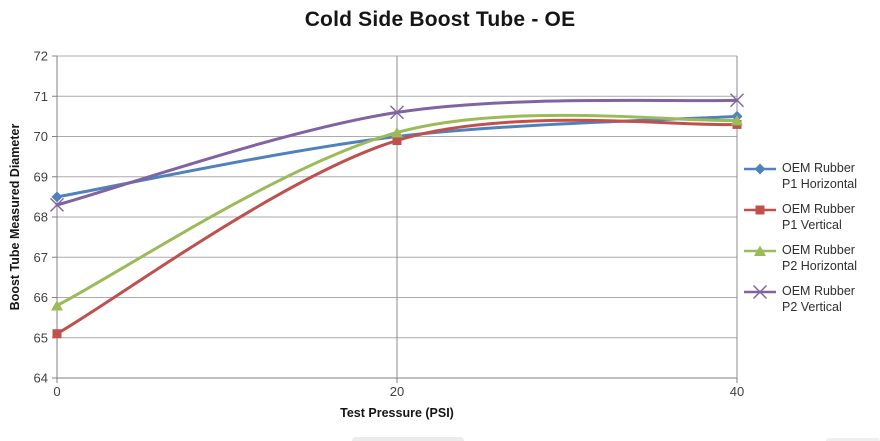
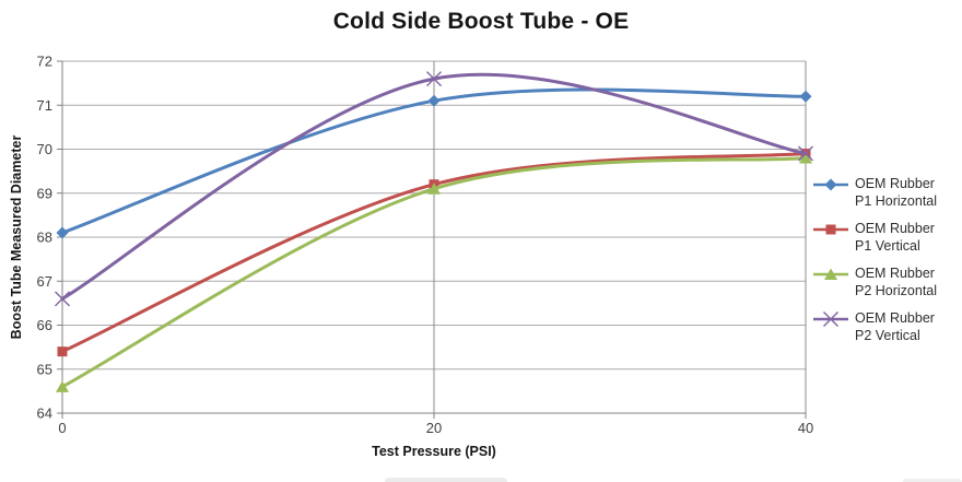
OEM Rubber P1 Horizontal/0: 68.5 -> 68.1
OEM Rubber P1 Vertical/0: 65.1 -> 65.4
OEM Rubber P2 Horizontal/0: 65.8 -> 64.6
OEM Rubber P2 Vertical/0: 68.3 -> 66.6
OEM Rubber P1 Horizontal/20: 70.0 -> 71.1
OEM Rubber P1 Vertical/20: 69.9 -> 69.2
OEM Rubber P2 Horizontal/20: 70.1 -> 69.1
OEM Rubber P2 Vertical/20: 70.6 -> 71.6
OEM Rubber P1 Horizontal/40: 70.5 -> 71.2
OEM Rubber P1 Vertical/40: 70.3 -> 69.9
OEM Rubber P2 Horizontal/40: 70.4 -> 69.8
OEM Rubber P2 Vertical/40: 70.9 -> 69.9
